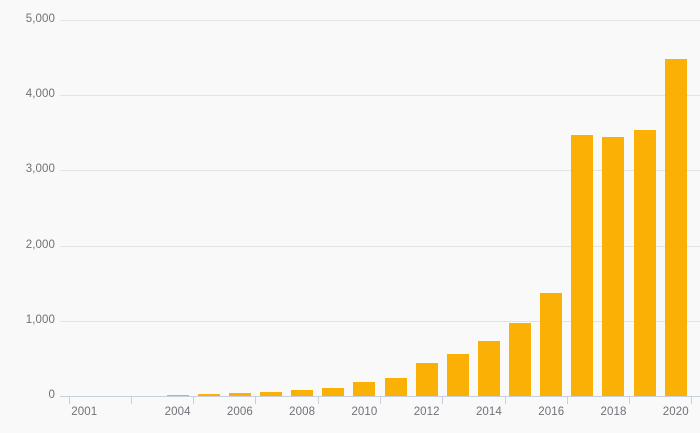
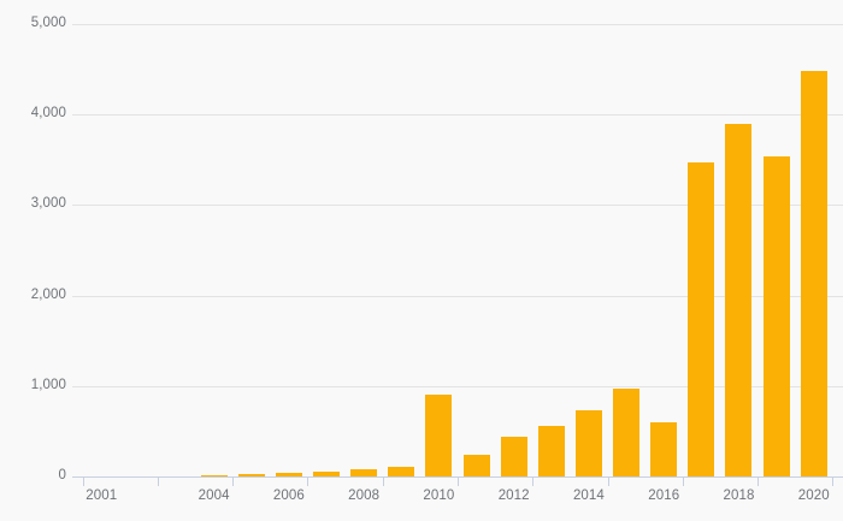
2010: 200 -> 900
2016: 1400 -> 600
2018: 3400 -> 3900
